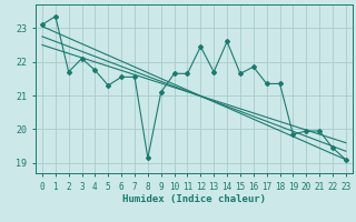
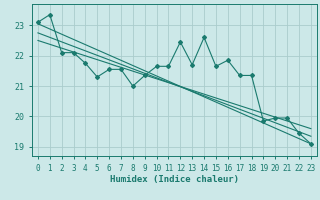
2: 21.70 -> 22.10
8: 19.15 -> 21.00
9: 21.10 -> 21.35
